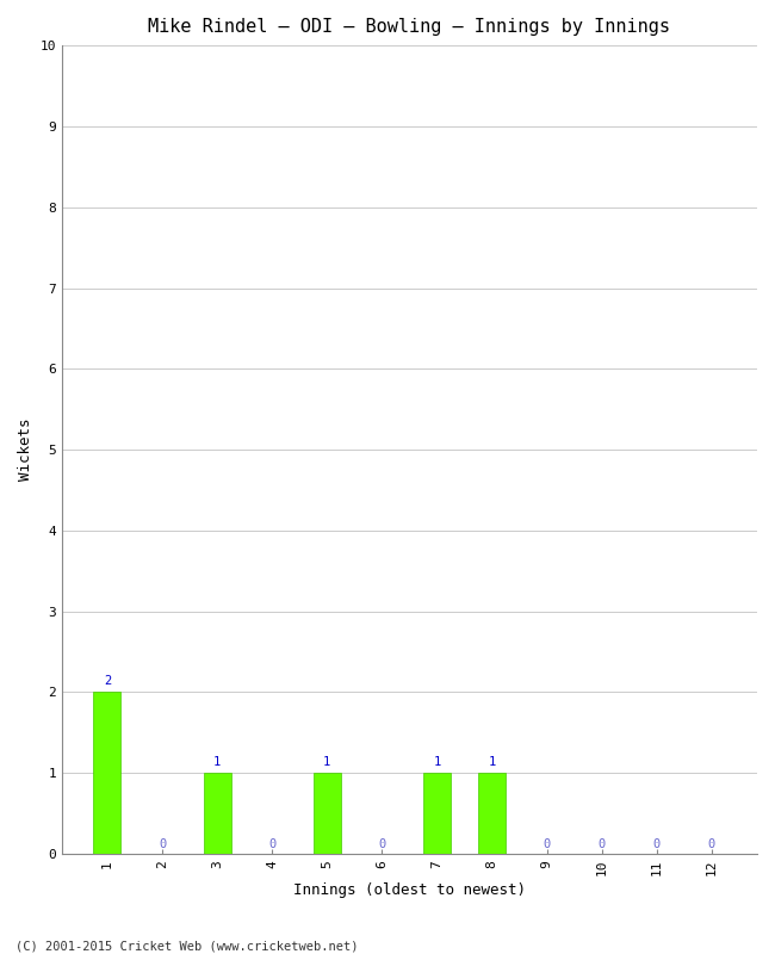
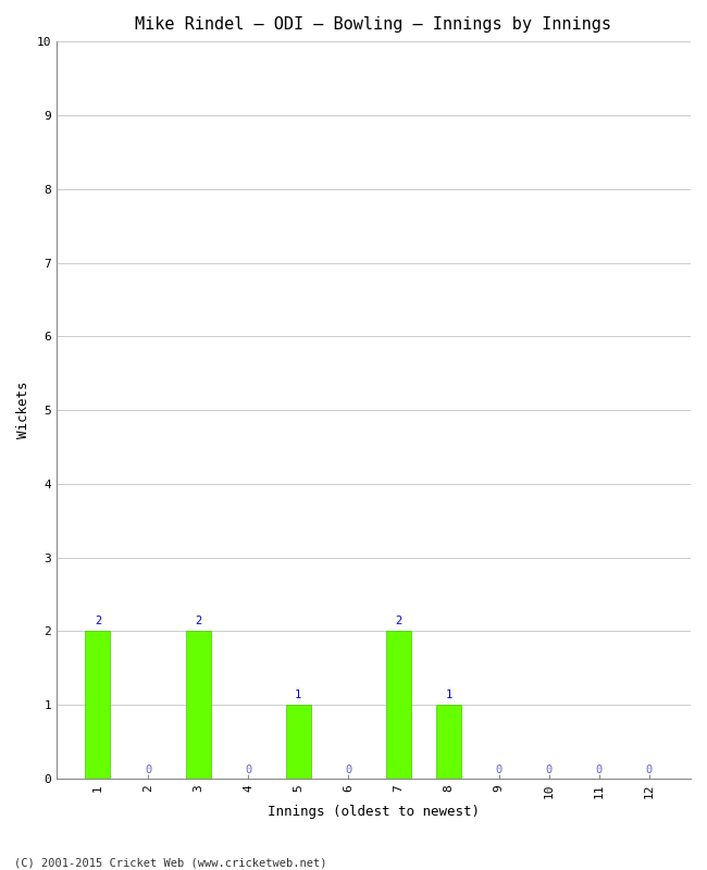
3: 1 -> 2
7: 1 -> 2
